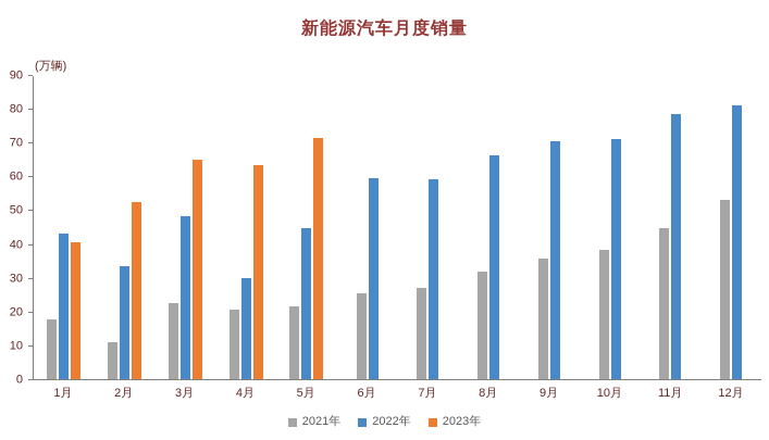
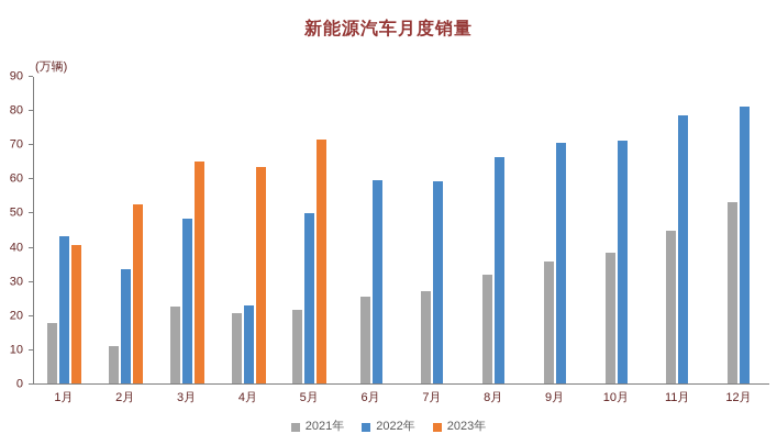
2022年/4月: 30 -> 23
2022年/5月: 45 -> 50
